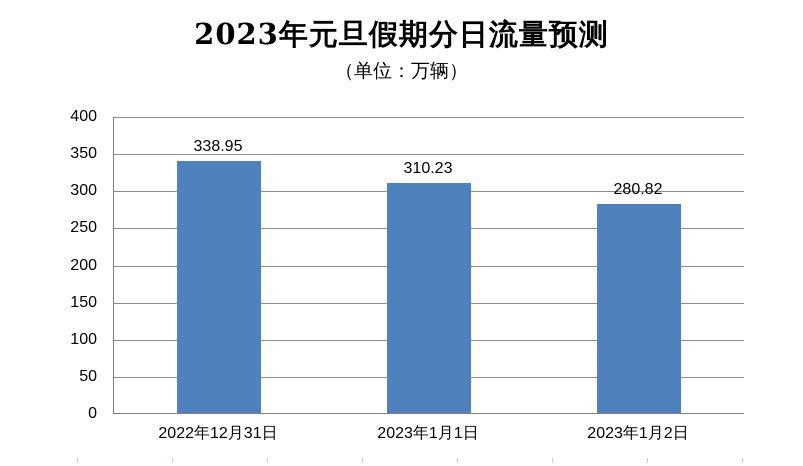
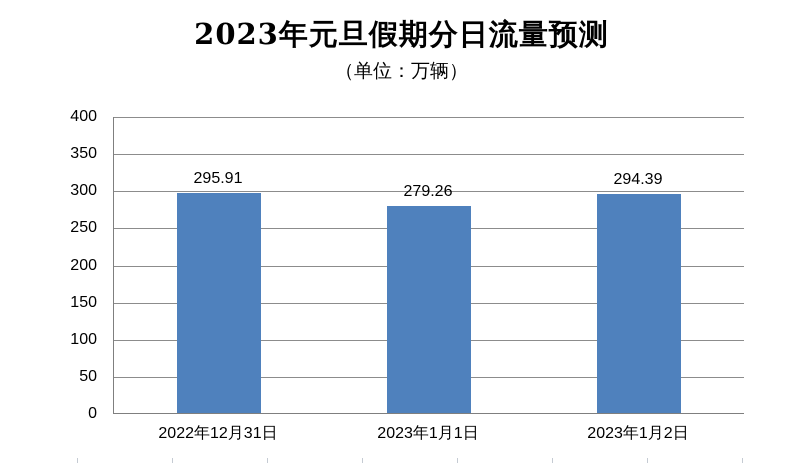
2022年12月31日: 338.95 -> 295.91
2023年1月1日: 310.23 -> 279.26
2023年1月2日: 280.82 -> 294.39
